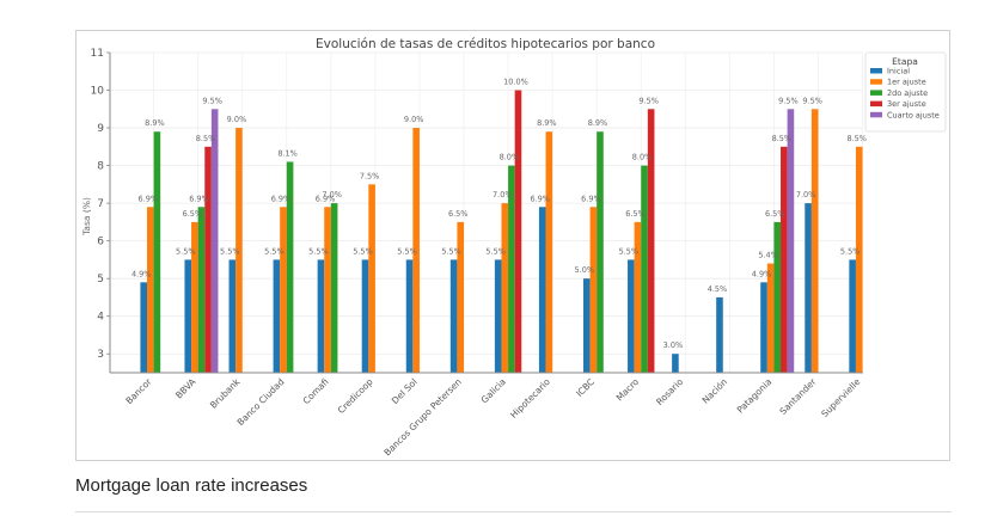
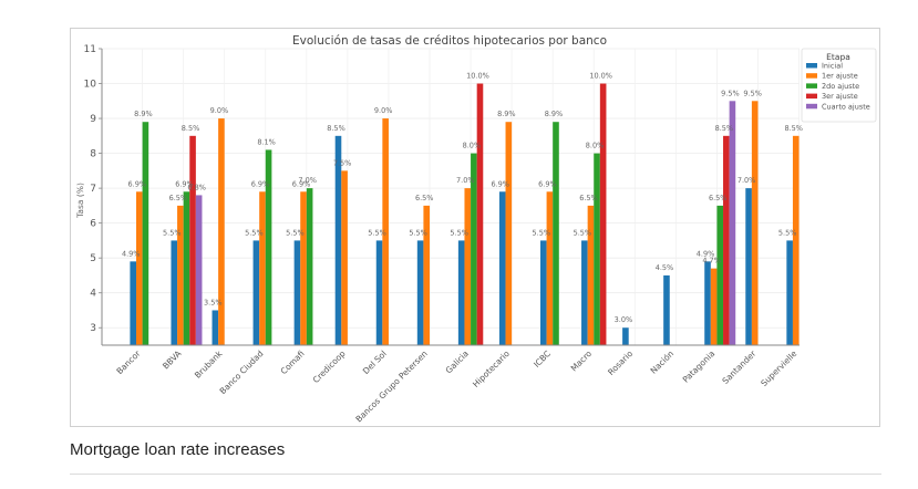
Cuarto ajuste/BBVA: 9.5% -> 6.8%
Inicial/Brubank: 5.5% -> 3.5%
Inicial/Credicoop: 5.5% -> 8.5%
Inicial/ICBC: 5.0% -> 5.5%
3er ajuste/Macro: 9.5% -> 10.0%
1er ajuste/Patagonia: 5.4% -> 4.7%
